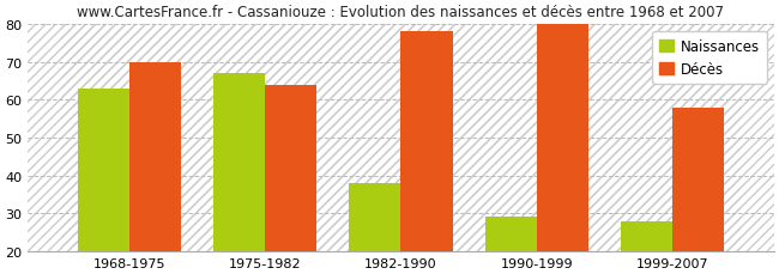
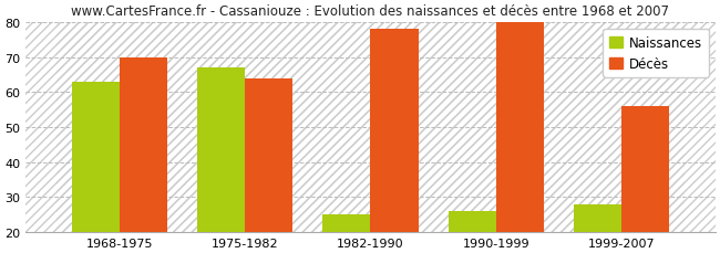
Naissances/1982-1990: 38 -> 25
Naissances/1990-1999: 29 -> 26
Décès/1999-2007: 58 -> 56
